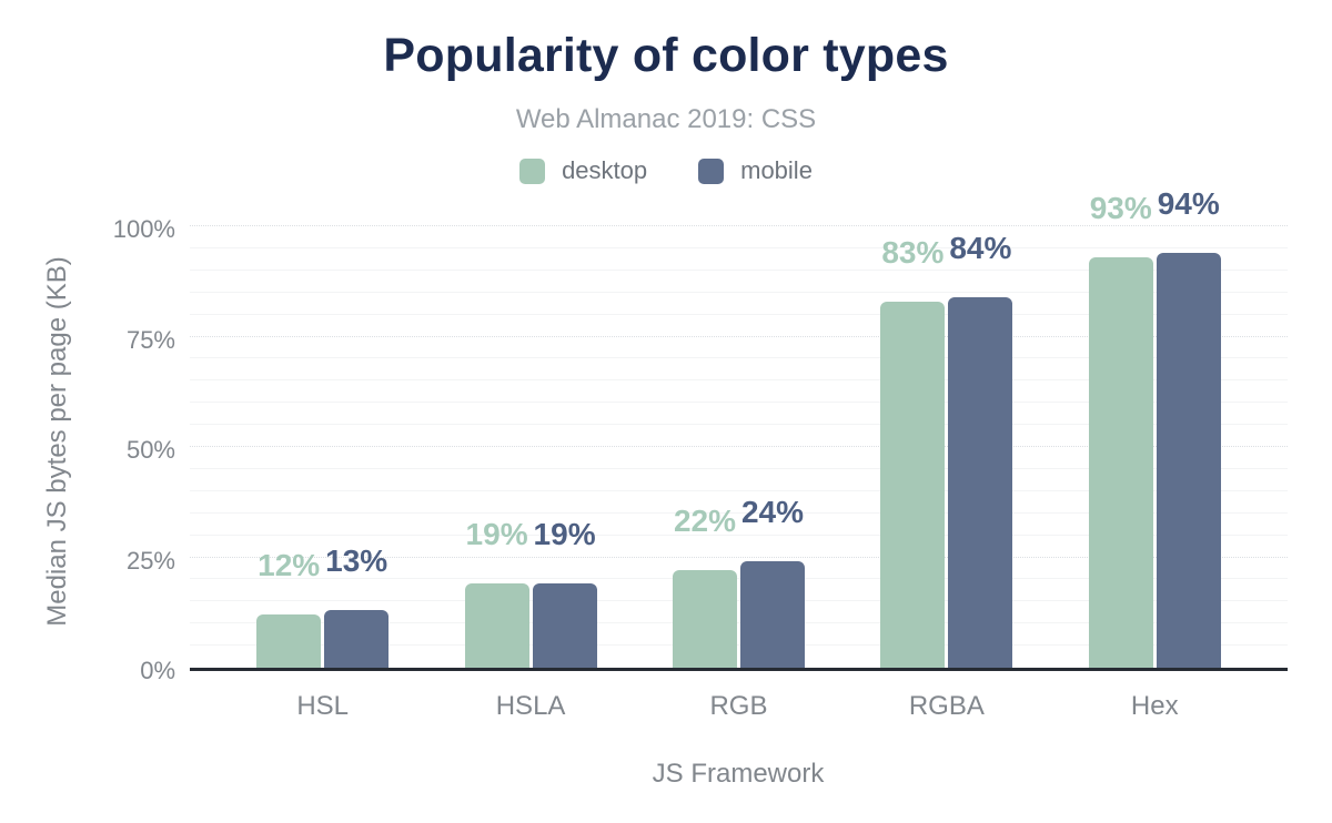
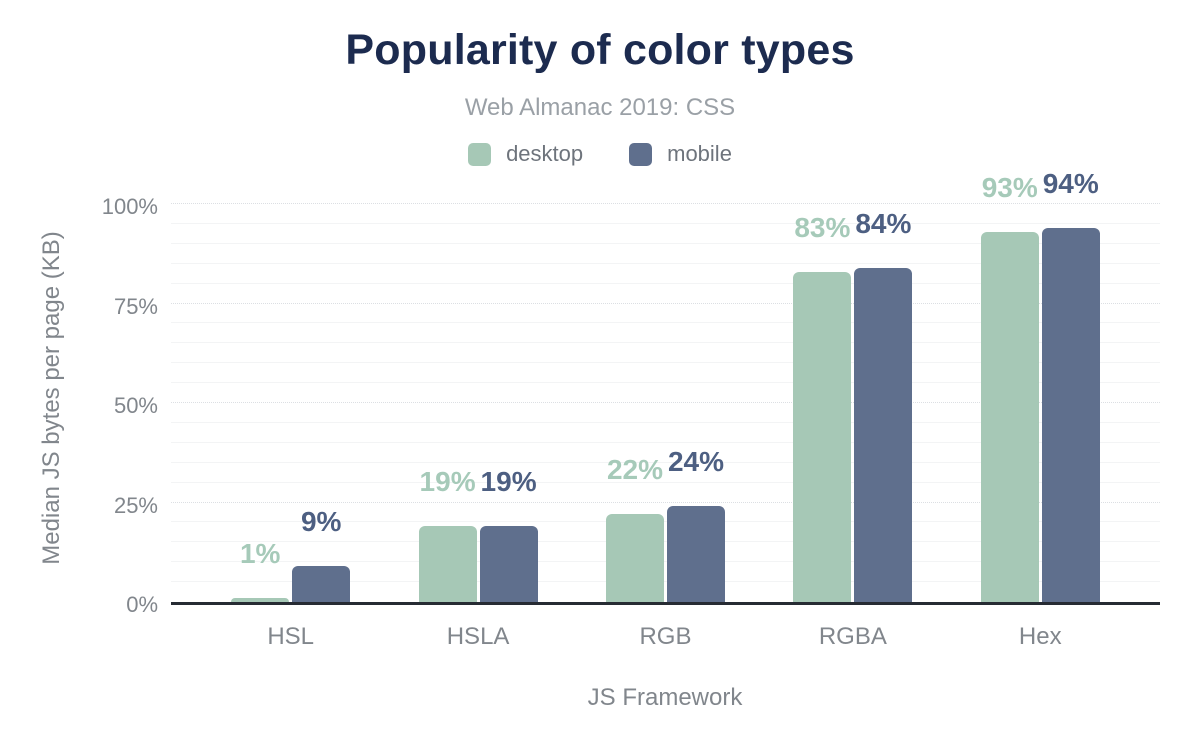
desktop/HSL: 12% -> 1%
mobile/HSL: 13% -> 9%
